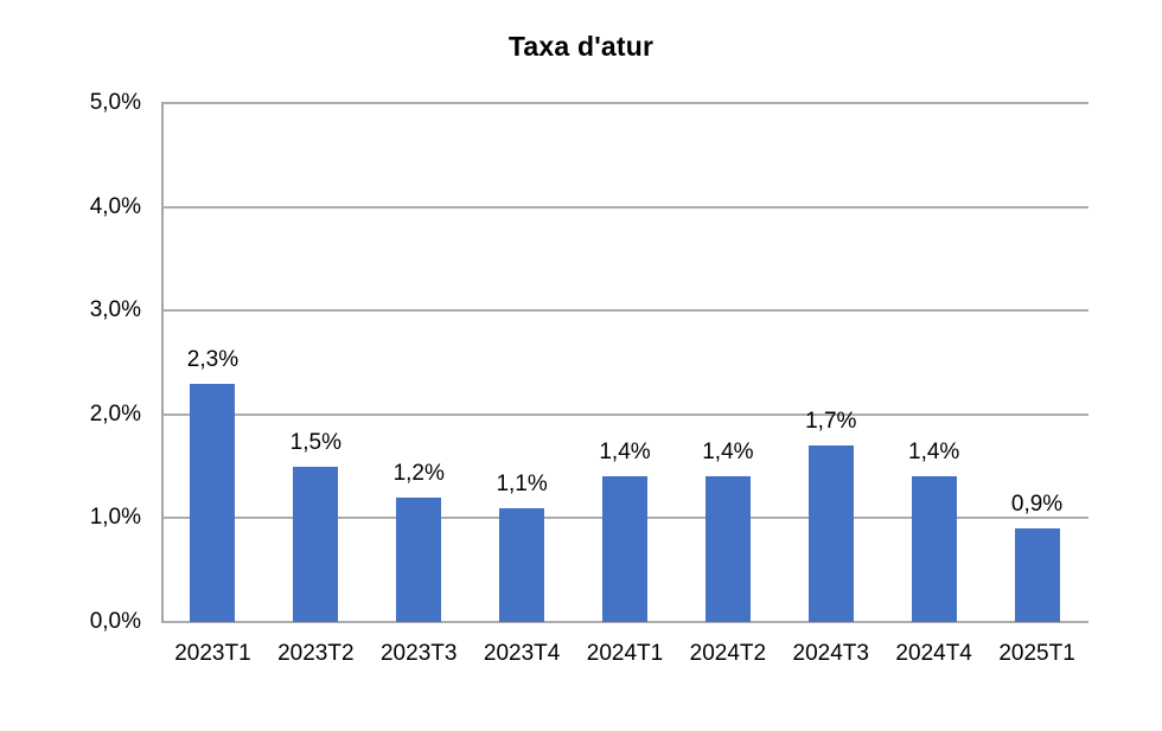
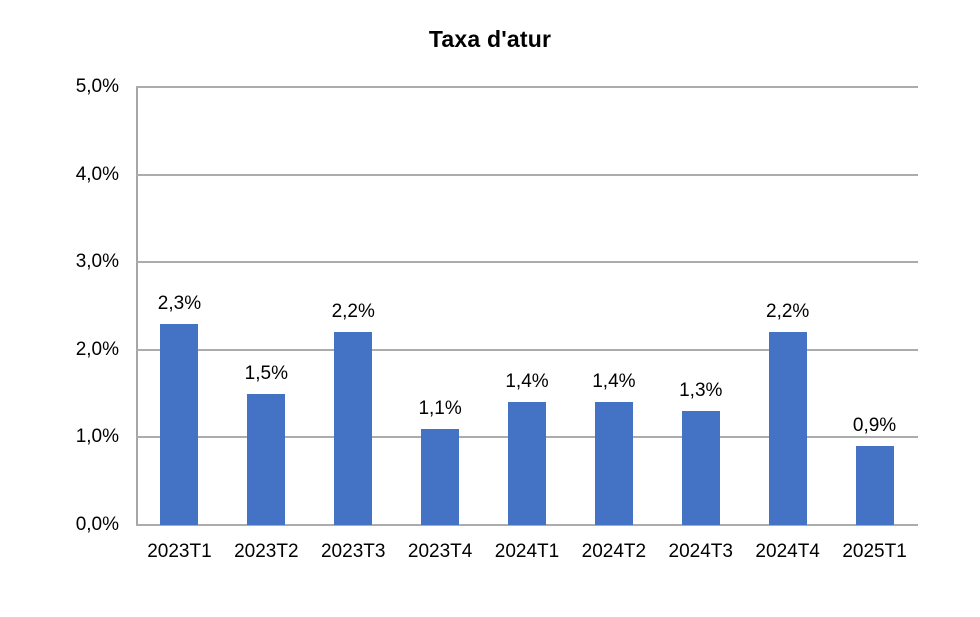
2023T3: 1,2% -> 2,2%
2024T3: 1,7% -> 1,3%
2024T4: 1,4% -> 2,2%
